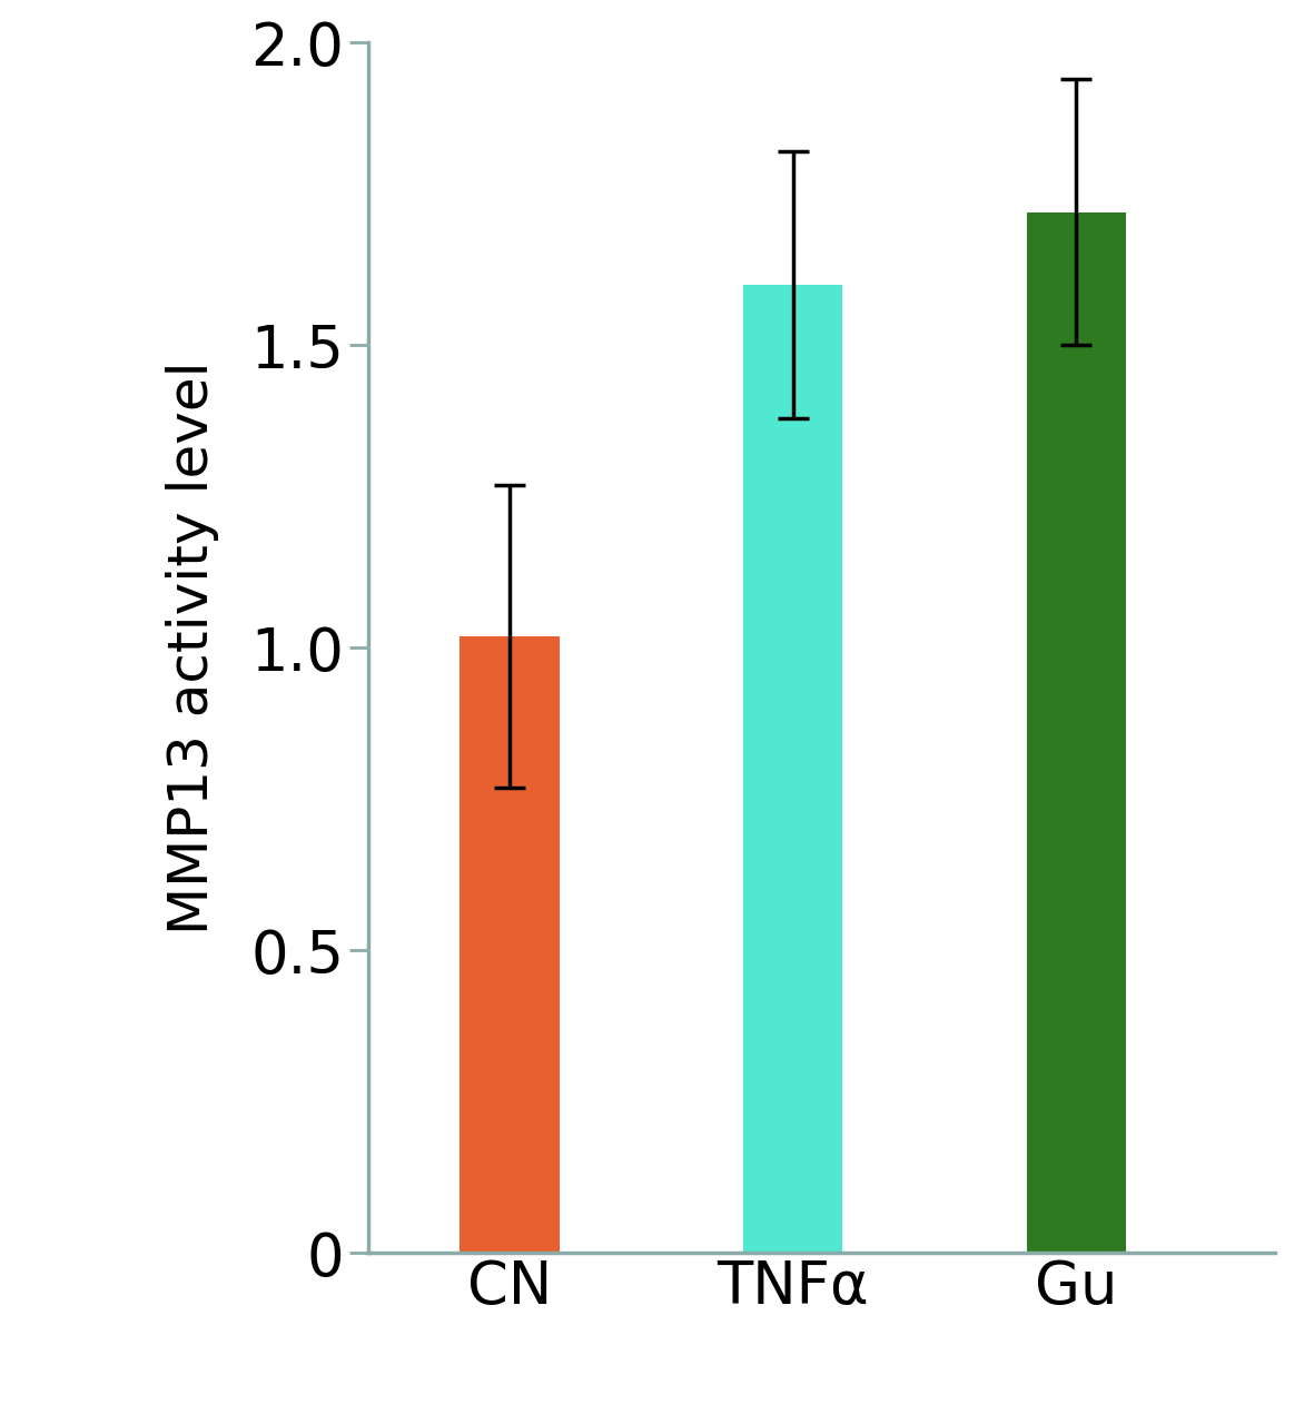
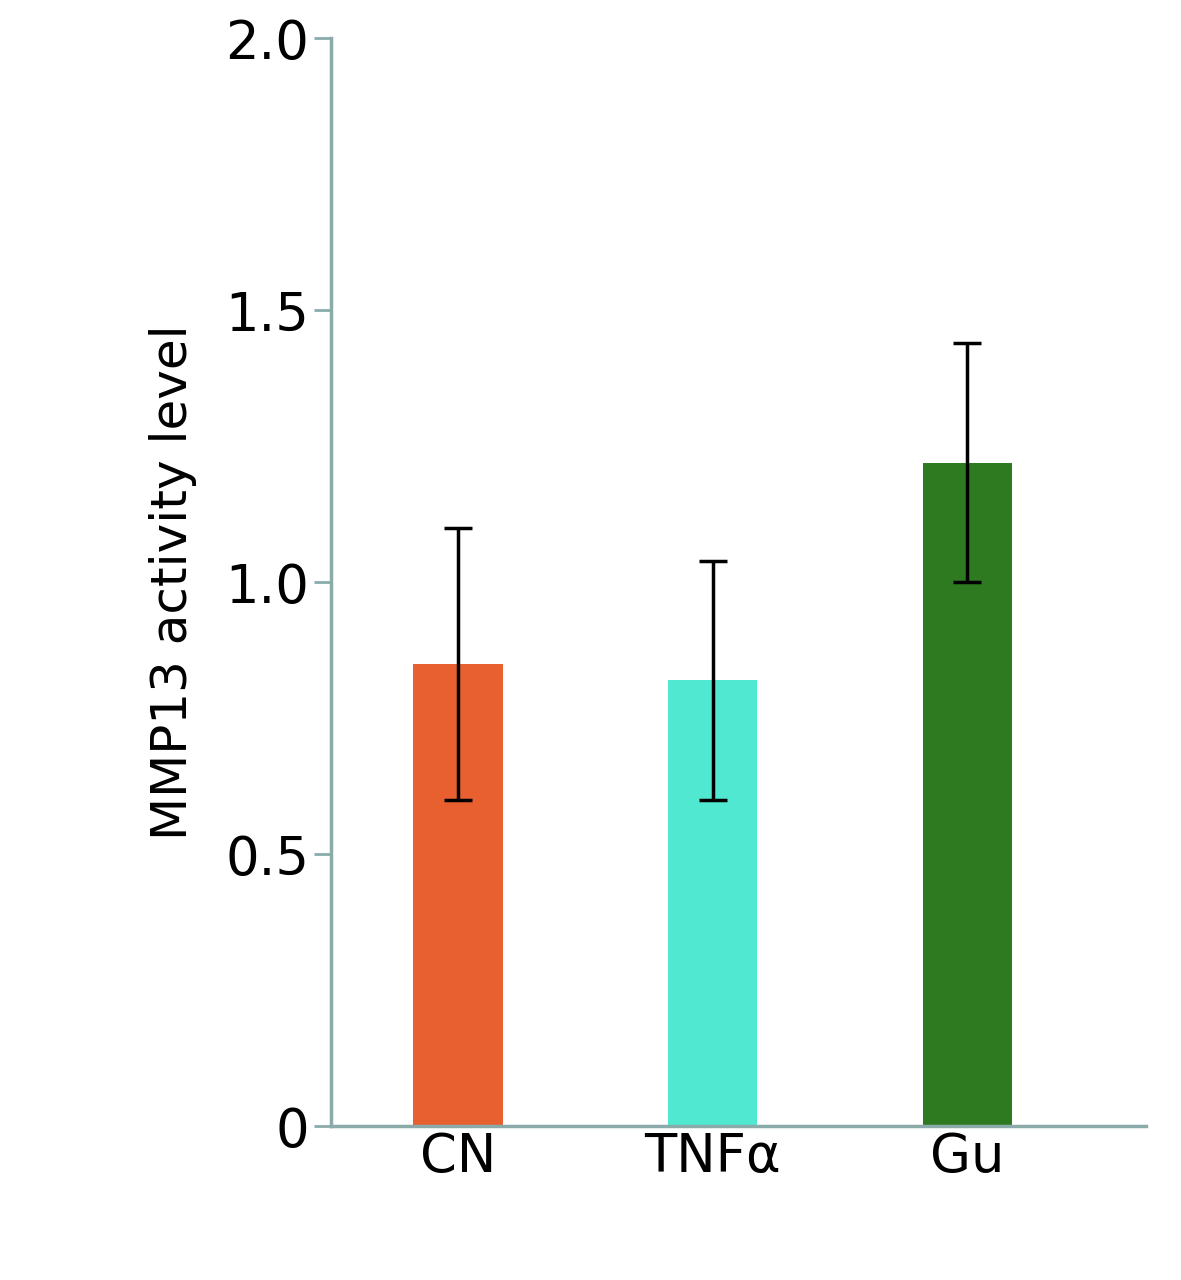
CN: 1.02 -> 0.85
TNFα: 1.60 -> 0.82
Gu: 1.72 -> 1.22
